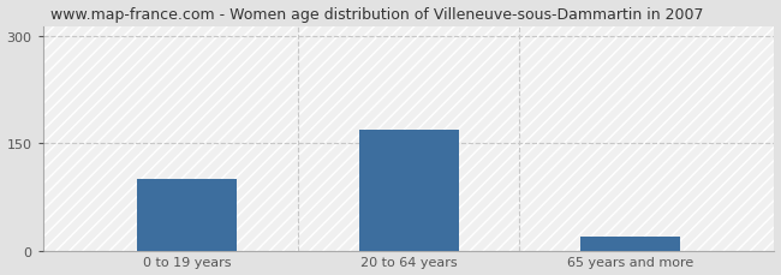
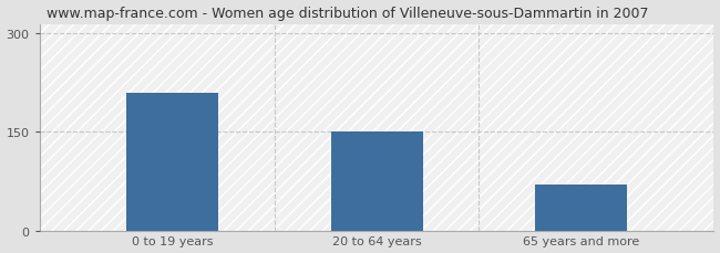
0 to 19 years: 100 -> 210
20 to 64 years: 170 -> 150
65 years and more: 20 -> 70
